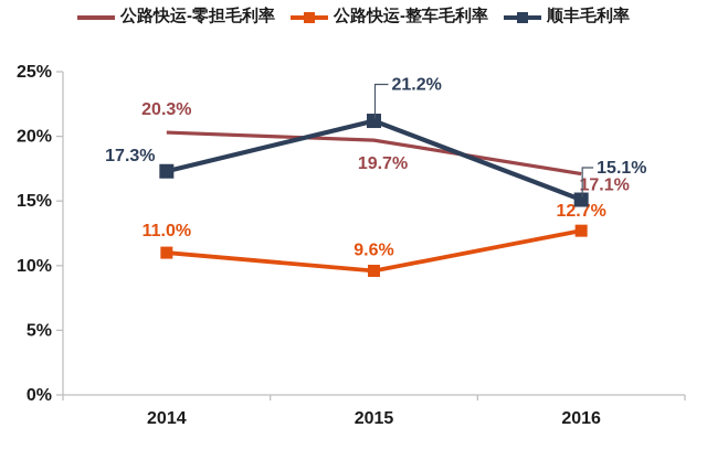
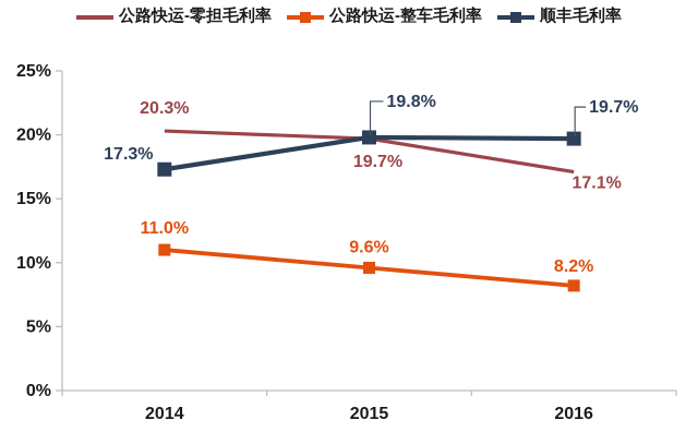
顺丰毛利率/2015: 21.2% -> 19.8%
公路快运-整车毛利率/2016: 12.7% -> 8.2%
顺丰毛利率/2016: 15.1% -> 19.7%
